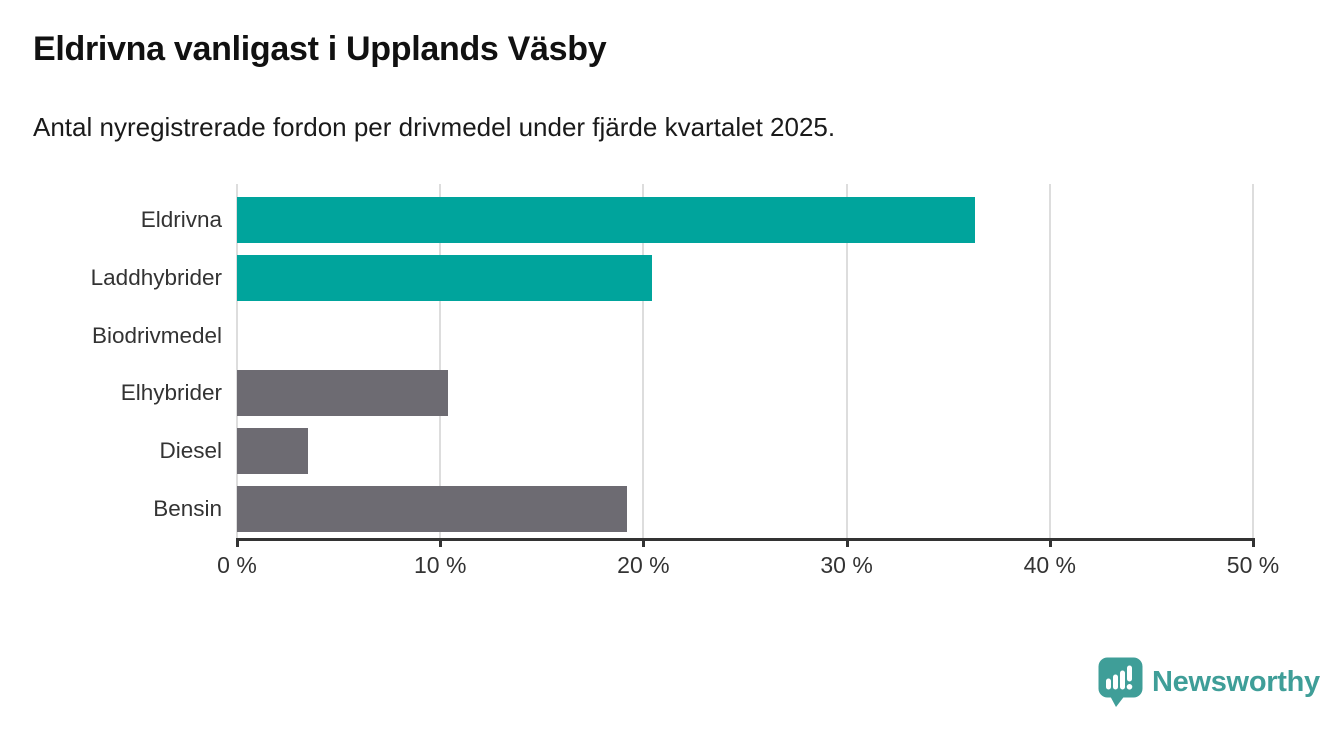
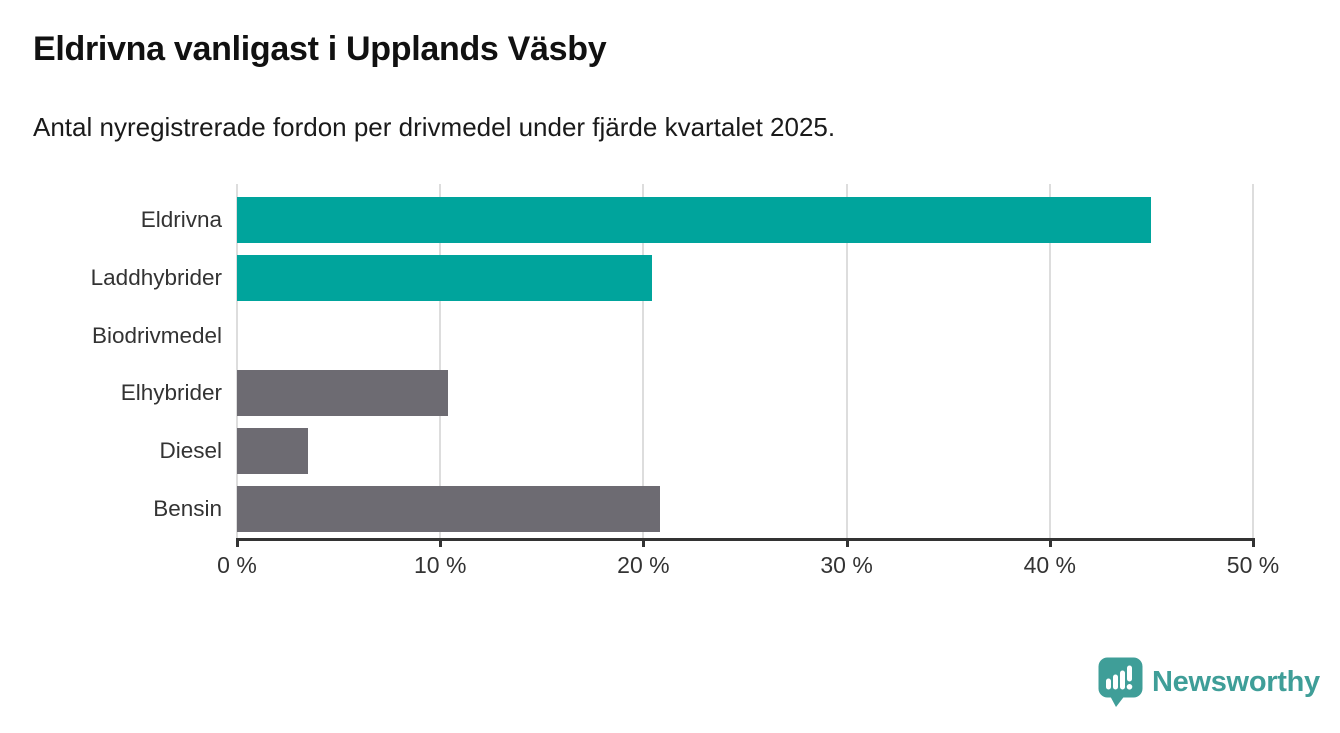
Eldrivna: 36.3% -> 45.0%
Bensin: 19.2% -> 20.8%
